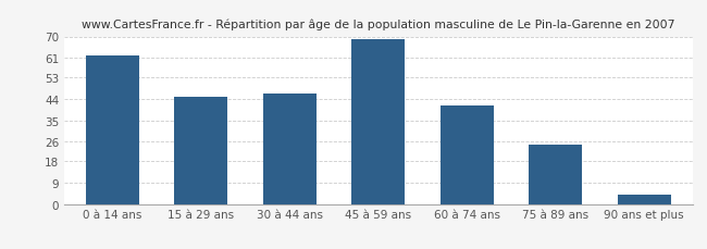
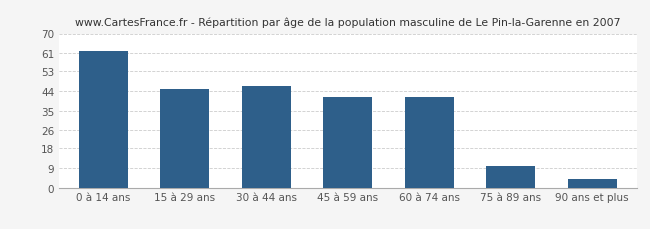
45 à 59 ans: 69 -> 41
75 à 89 ans: 25 -> 10
